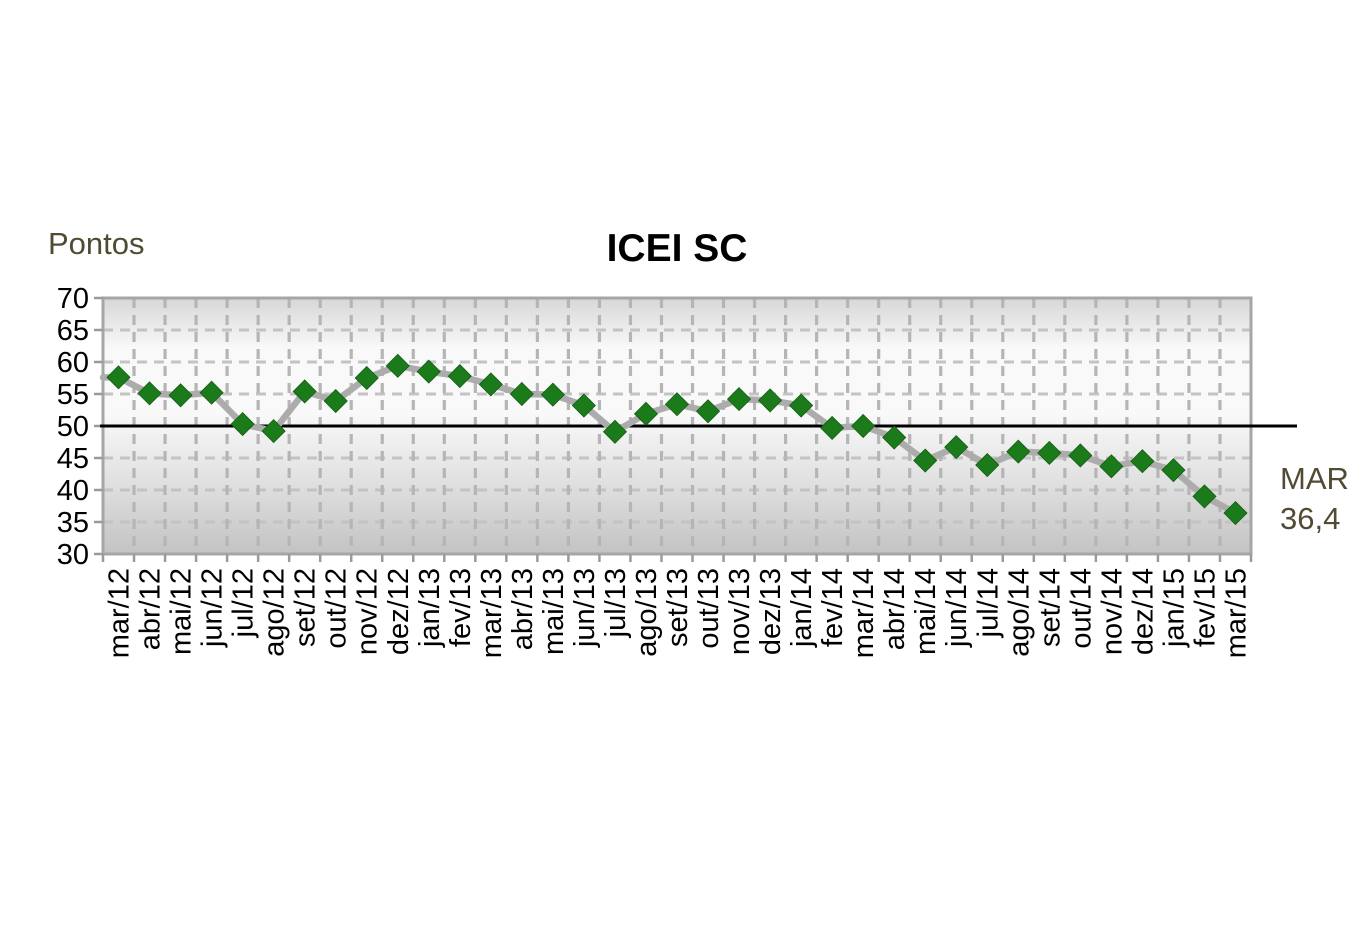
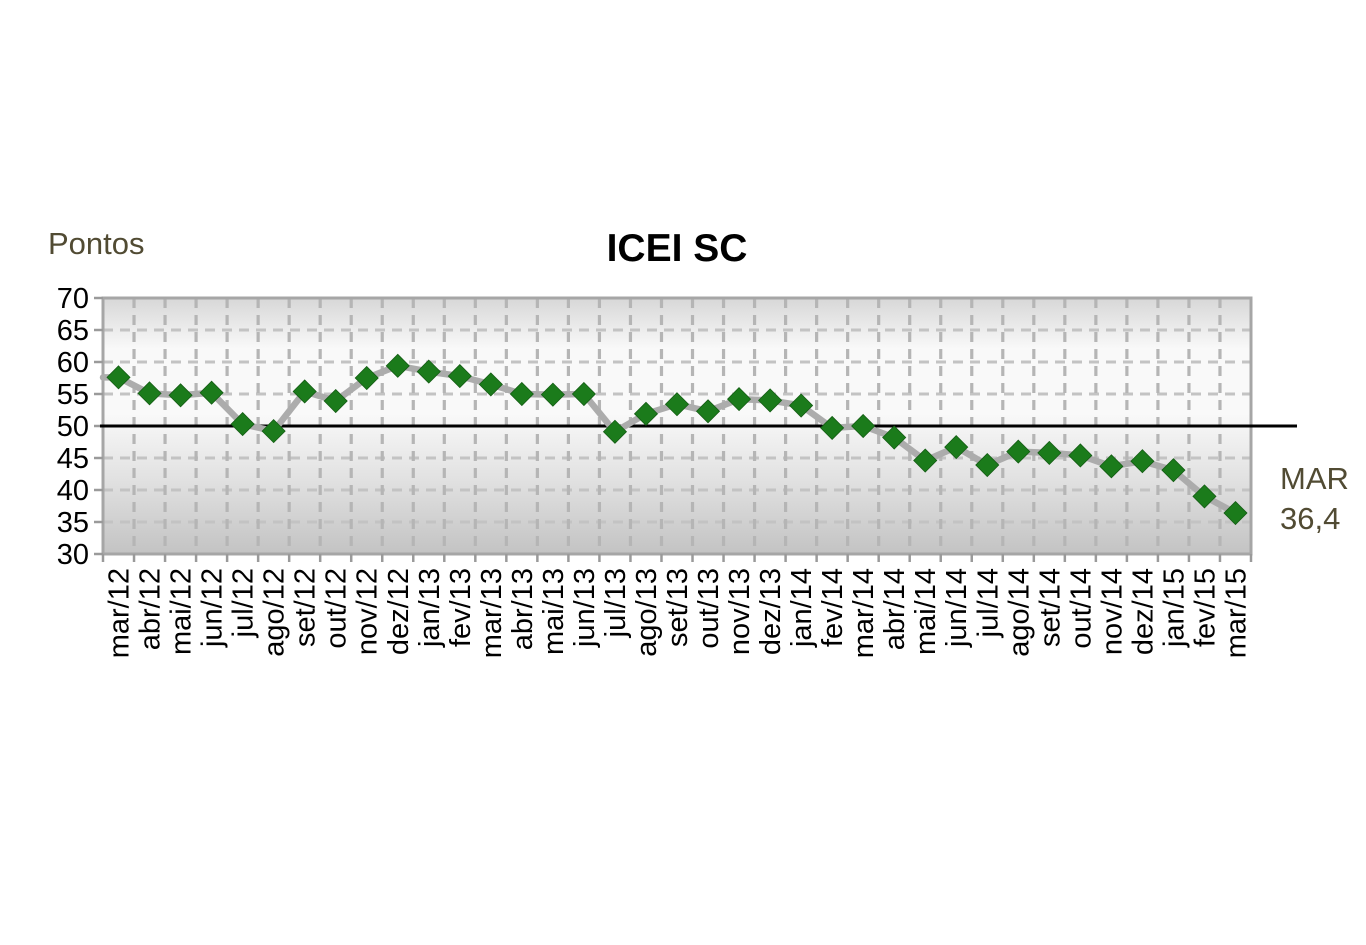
jun/13: 53 -> 55
